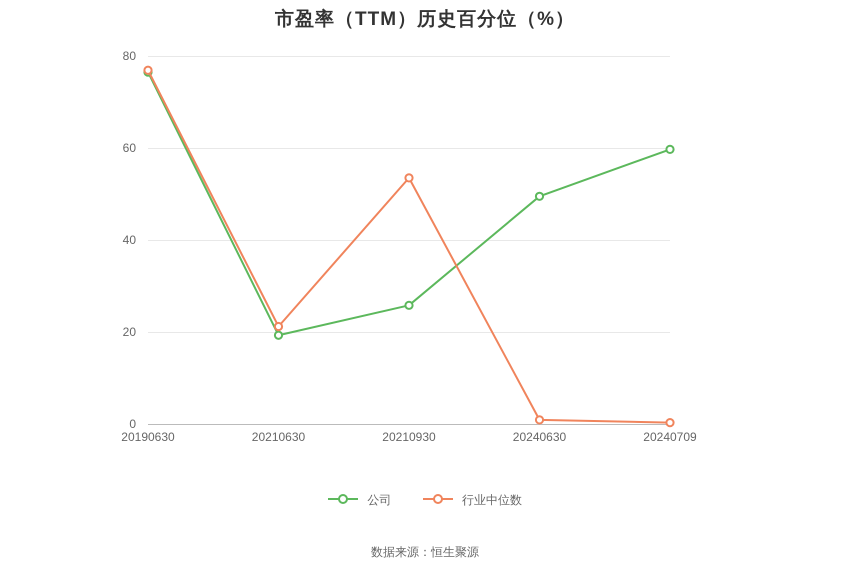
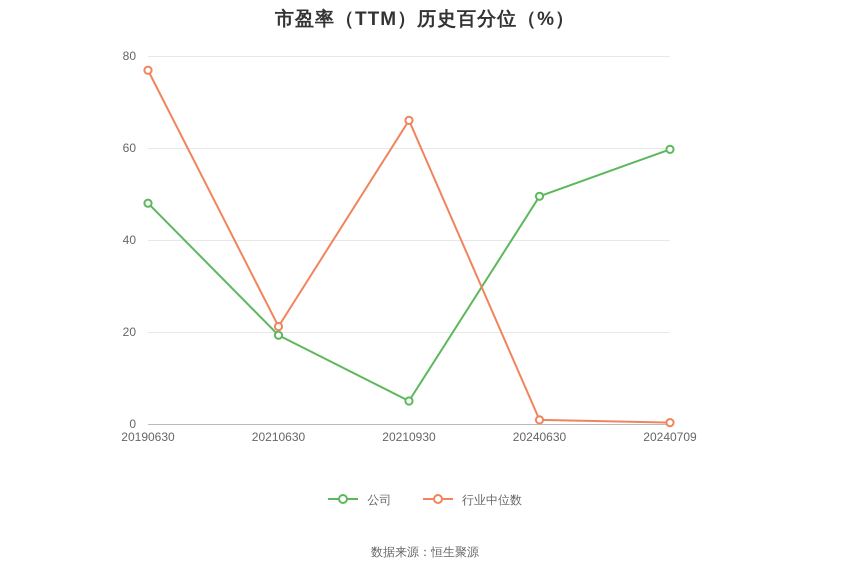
公司/20190630: 76 -> 48
公司/20210930: 26 -> 5
行业中位数/20210930: 54 -> 66
